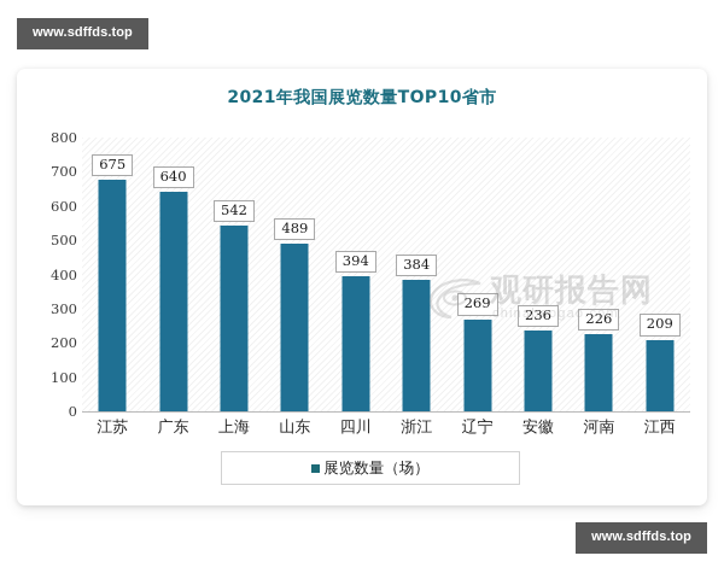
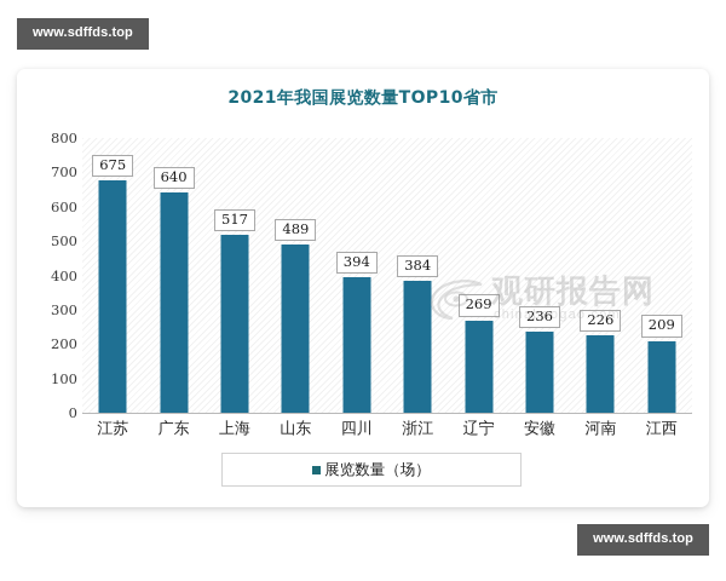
上海: 542 -> 517
